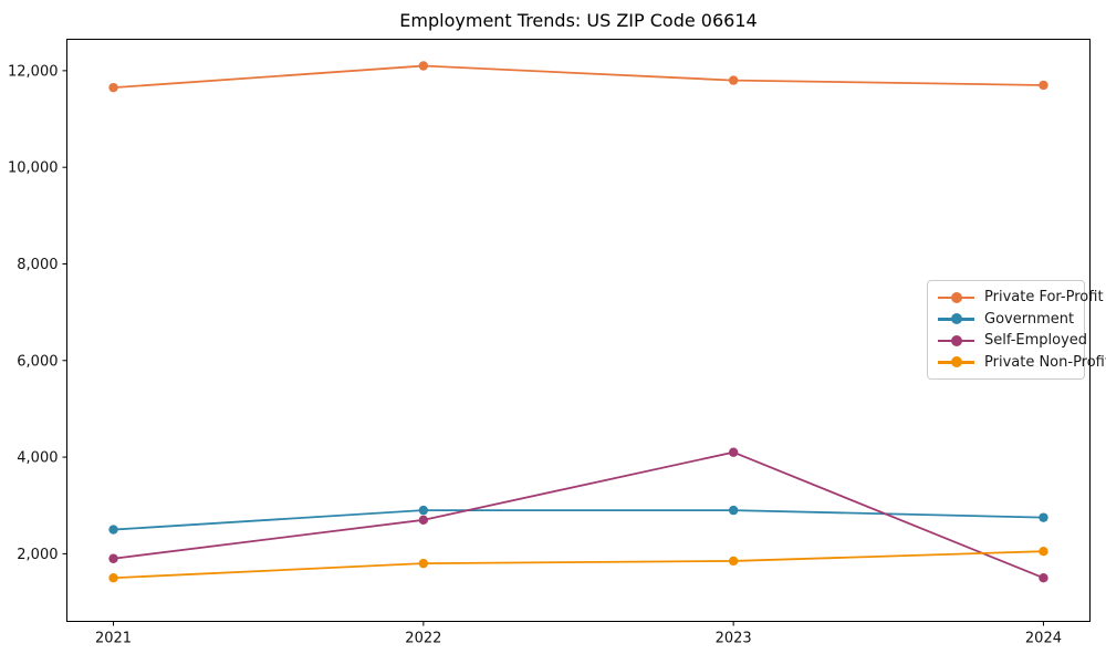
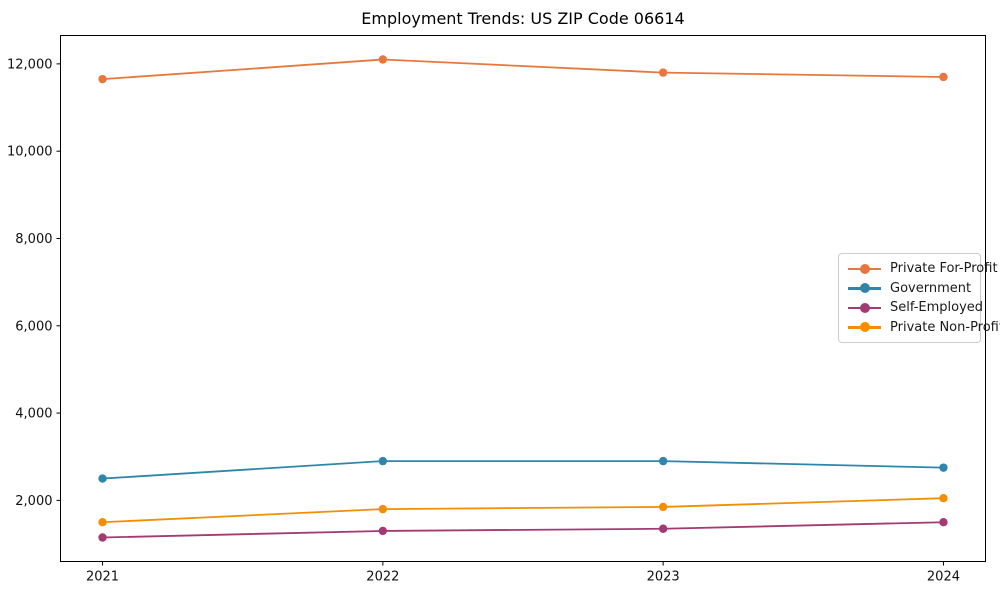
Self-Employed/2021: 1900 -> 1200
Self-Employed/2022: 2700 -> 1300
Self-Employed/2023: 4100 -> 1400
